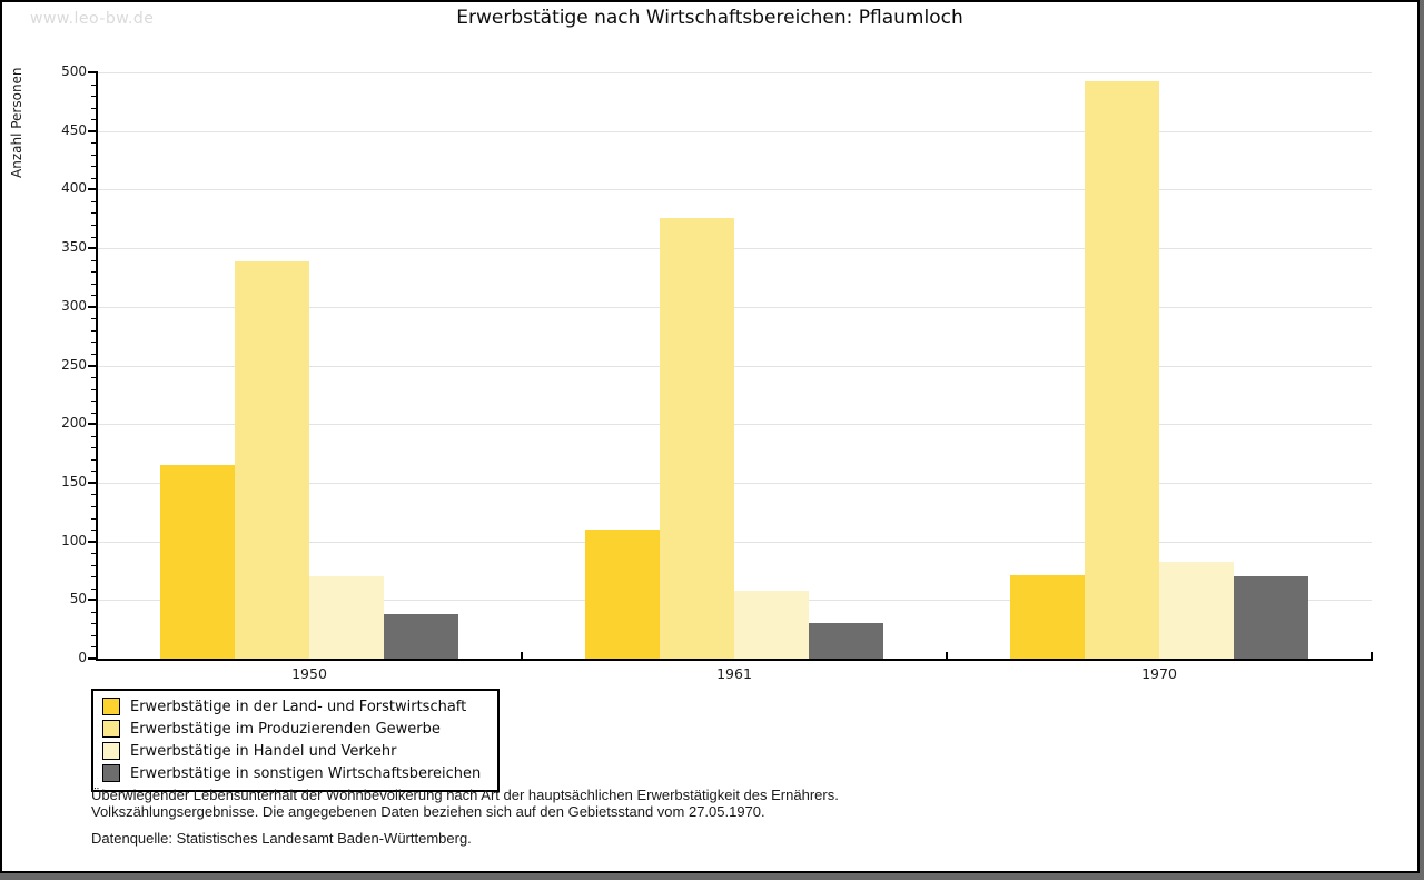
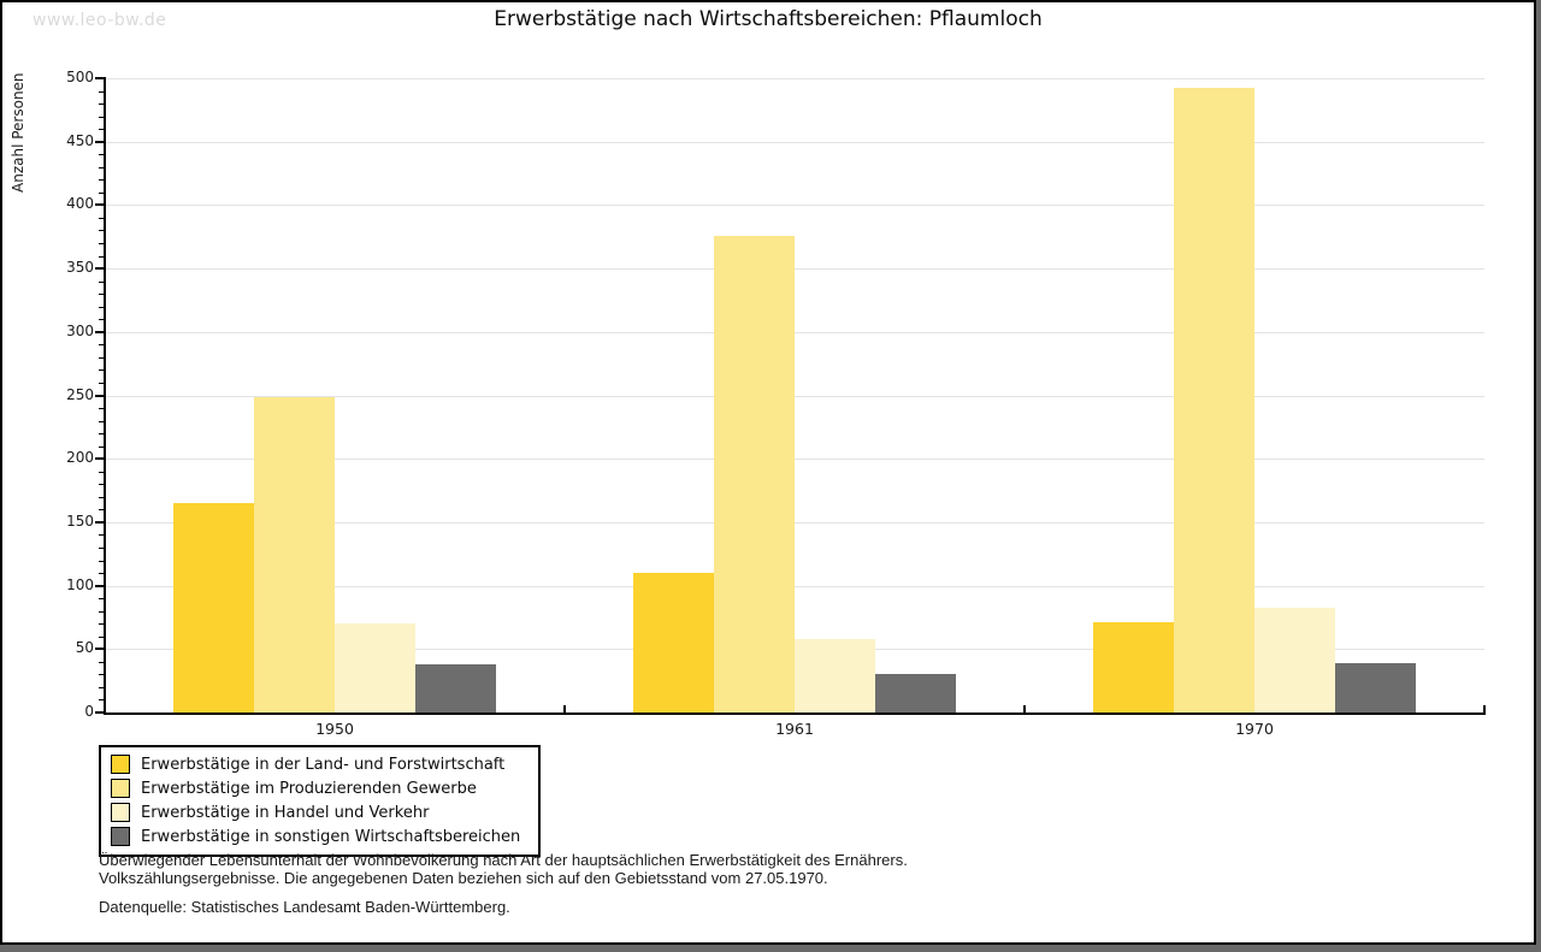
Erwerbstätige im Produzierenden Gewerbe/1950: 339 -> 249
Erwerbstätige in sonstigen Wirtschaftsbereichen/1970: 70 -> 39
